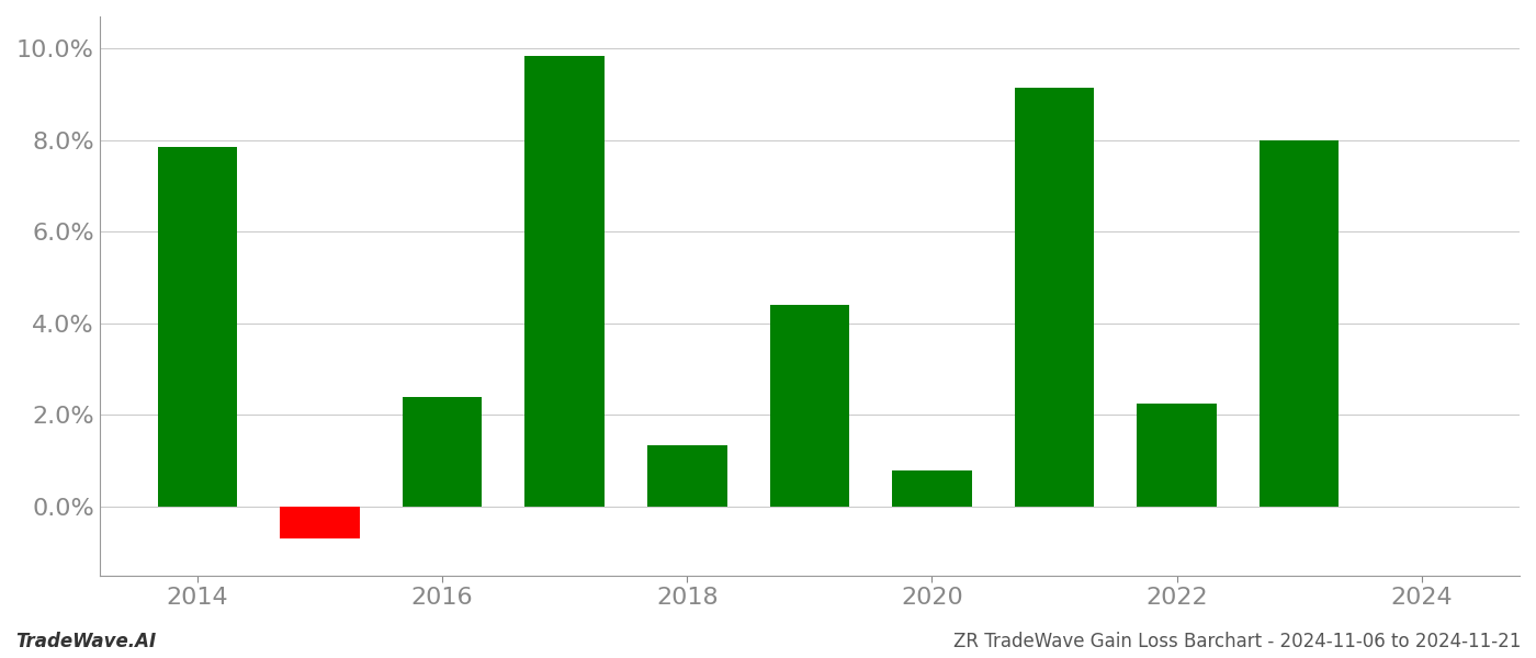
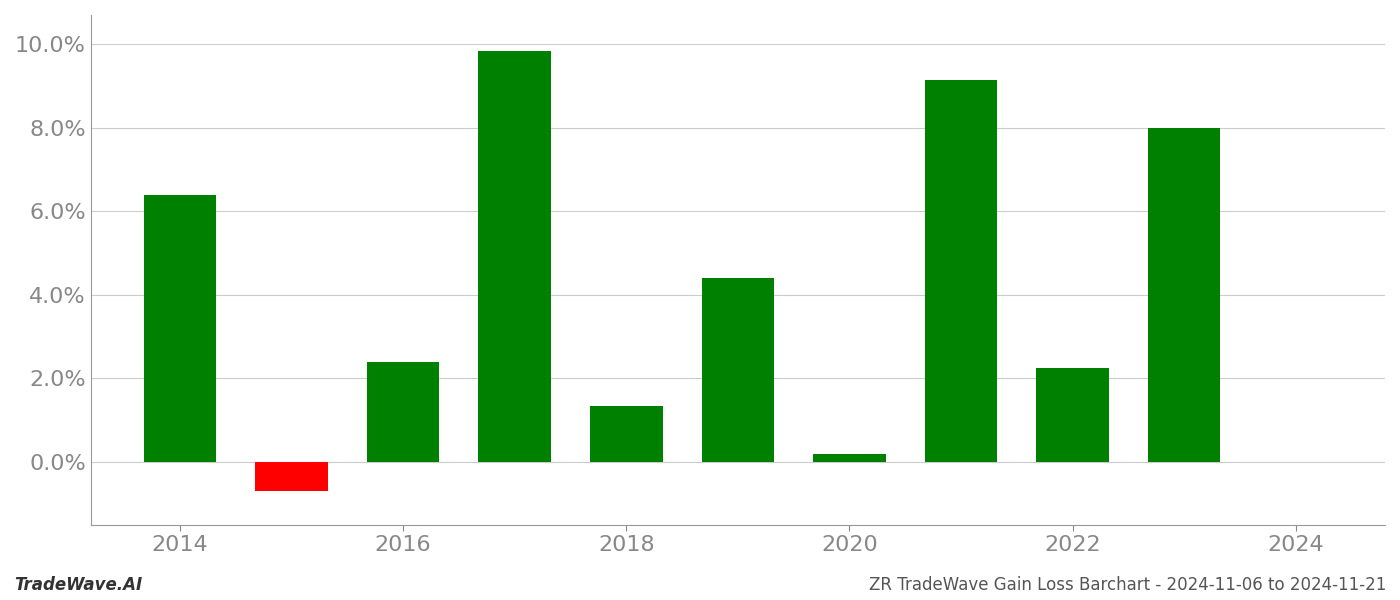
2014: 7.85% -> 6.40%
2020: 0.80% -> 0.20%
